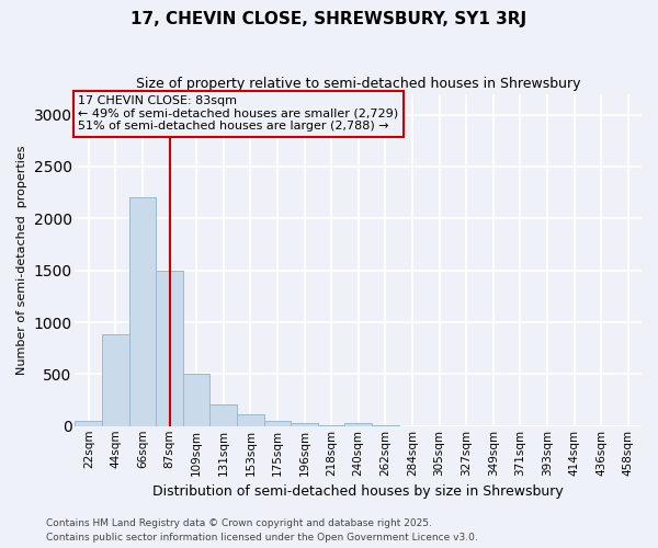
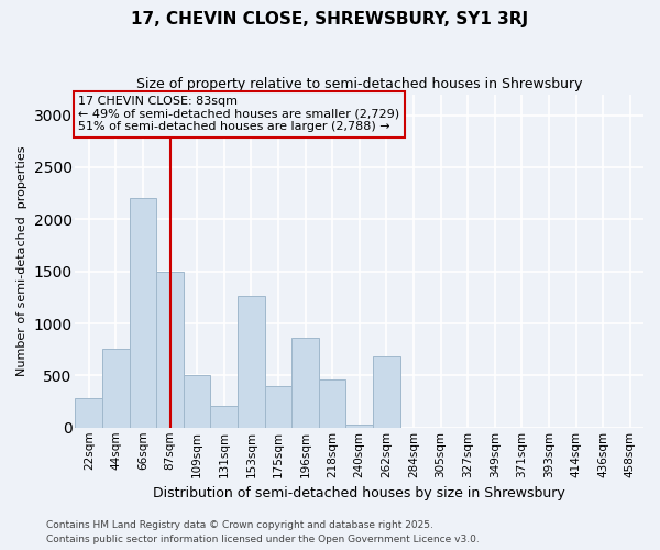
22sqm: 50 -> 280
44sqm: 880 -> 760
153sqm: 110 -> 1260
175sqm: 60 -> 400
196sqm: 30 -> 860
218sqm: 10 -> 460
262sqm: 0 -> 680
